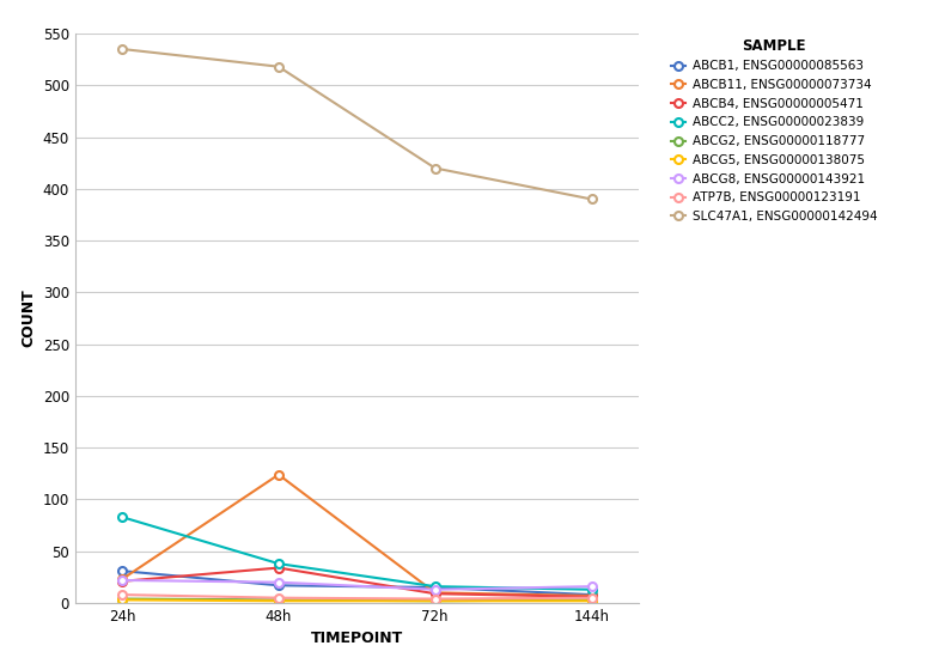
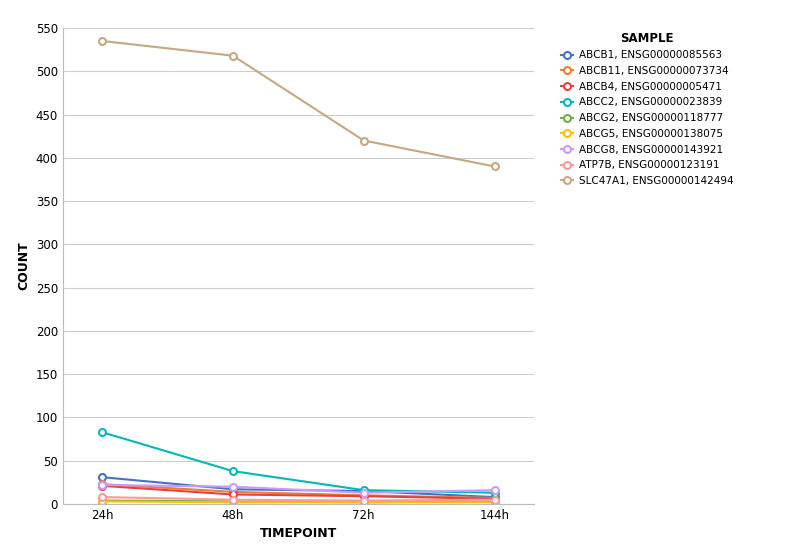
ABCB11, ENSG00000073734/48h: 124 -> 14
ABCB4, ENSG00000005471/48h: 34 -> 11
